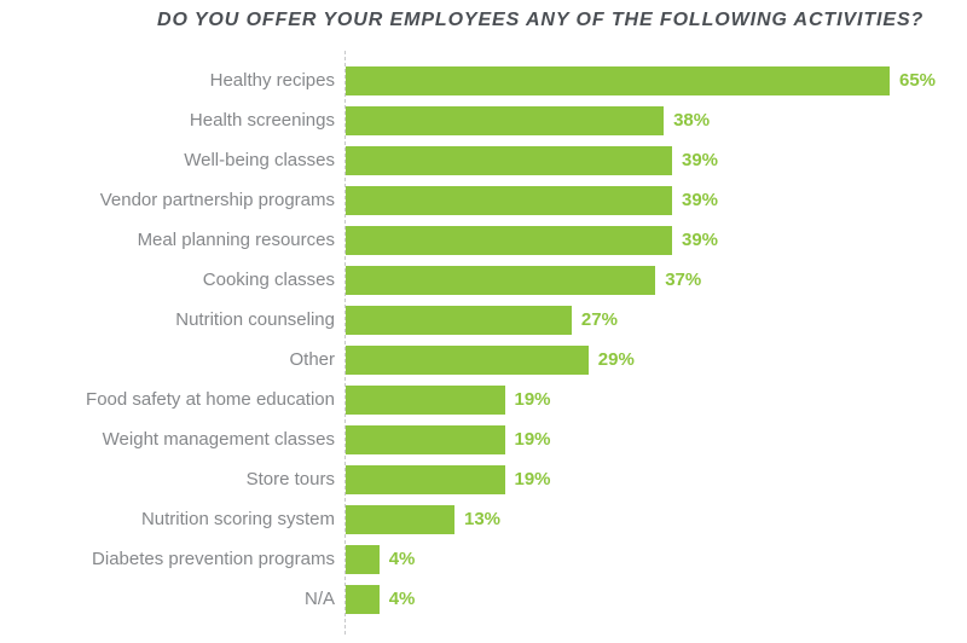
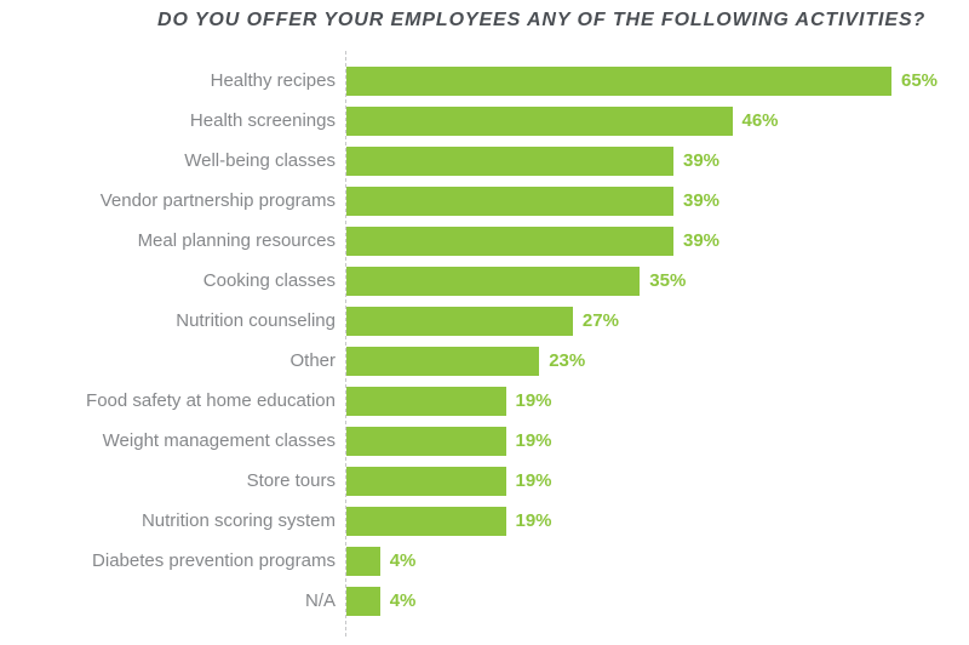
Health screenings: 38% -> 46%
Cooking classes: 37% -> 35%
Other: 29% -> 23%
Nutrition scoring system: 13% -> 19%
